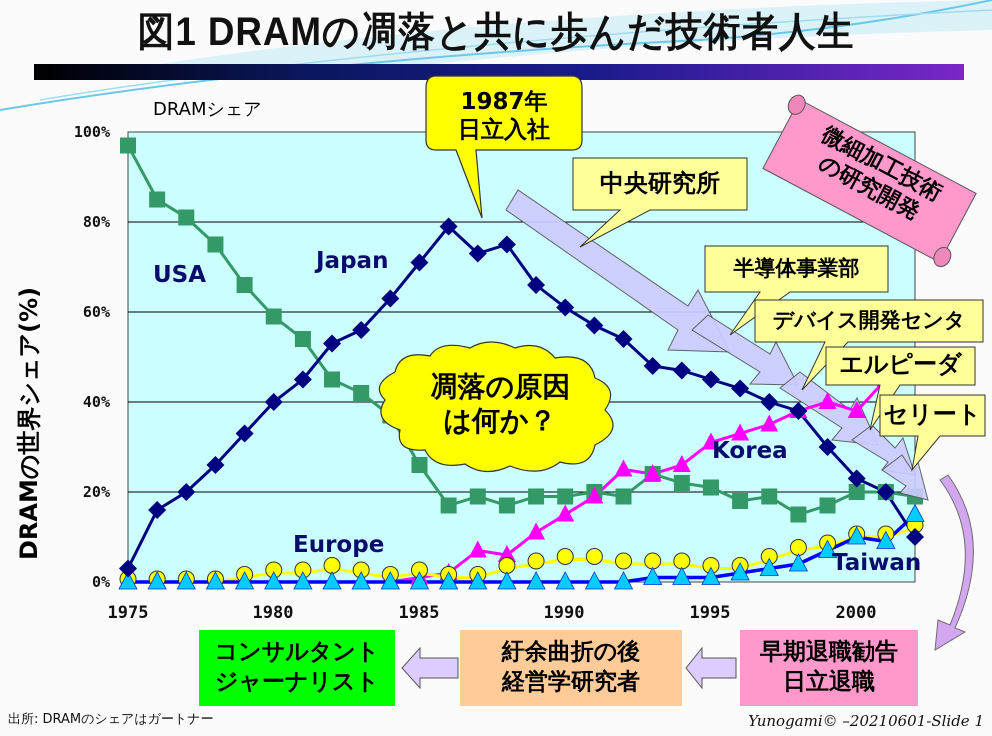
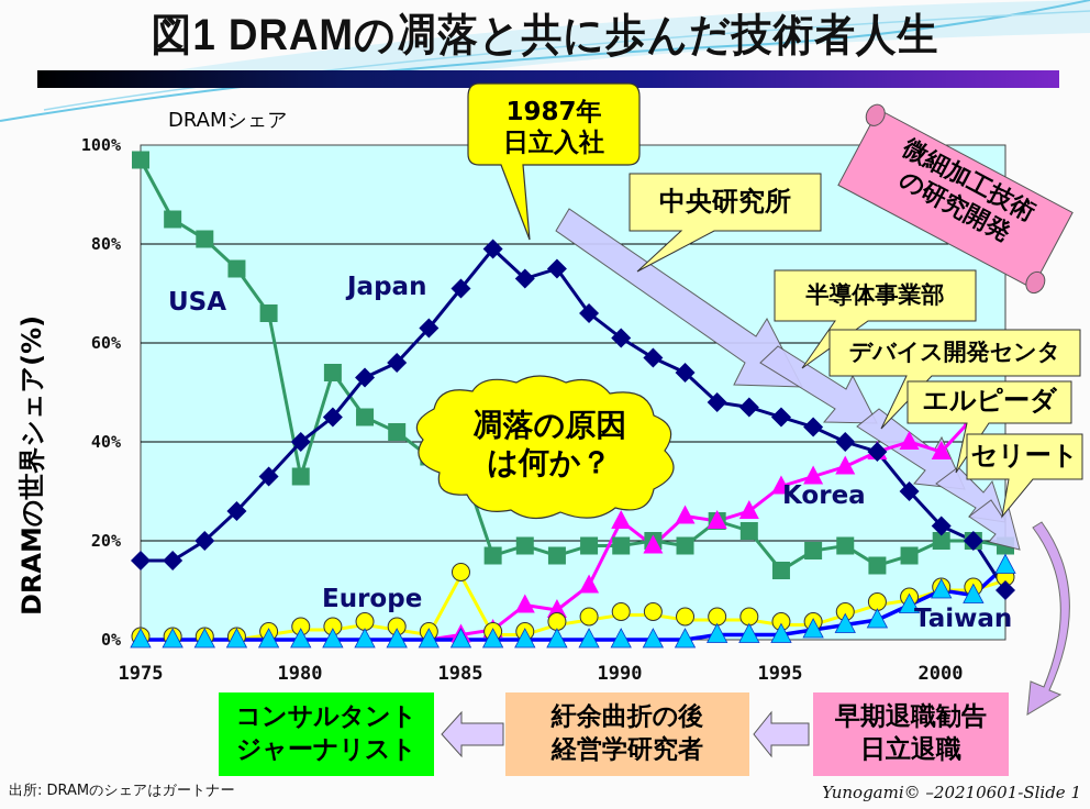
Japan/1975: 3% -> 16%
USA/1980: 59% -> 33%
USA/1985: 26% -> 36%
Europe/1985: 2% -> 13%
Korea/1990: 15% -> 24%
USA/1995: 21% -> 14%
